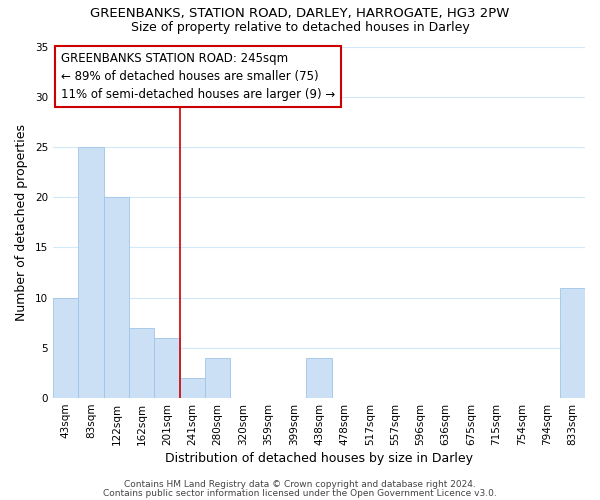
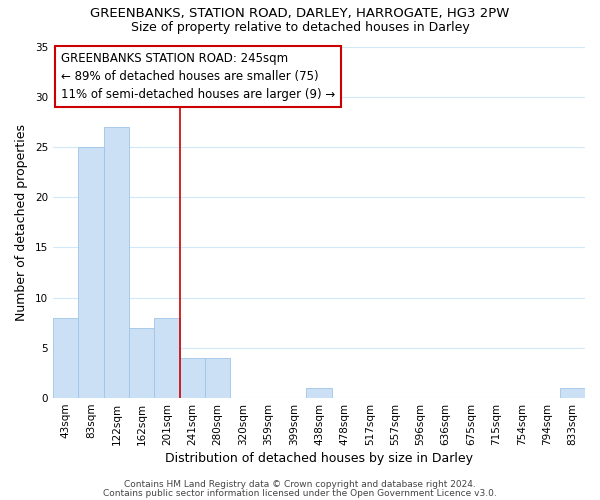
43sqm: 10 -> 8
122sqm: 20 -> 27
201sqm: 6 -> 8
241sqm: 2 -> 4
438sqm: 4 -> 1
833sqm: 11 -> 1
